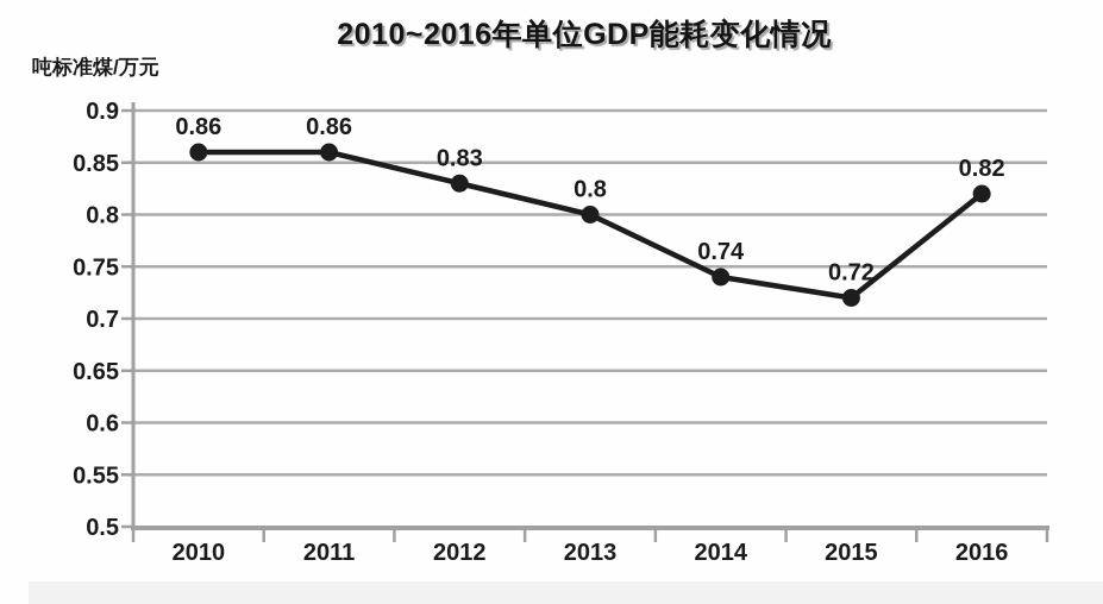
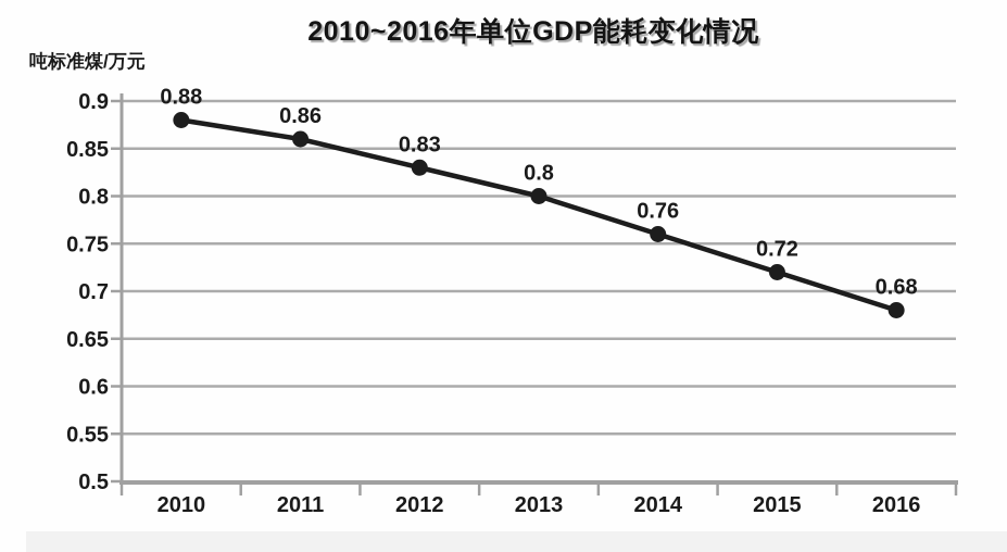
2010: 0.86 -> 0.88
2014: 0.74 -> 0.76
2016: 0.82 -> 0.68
